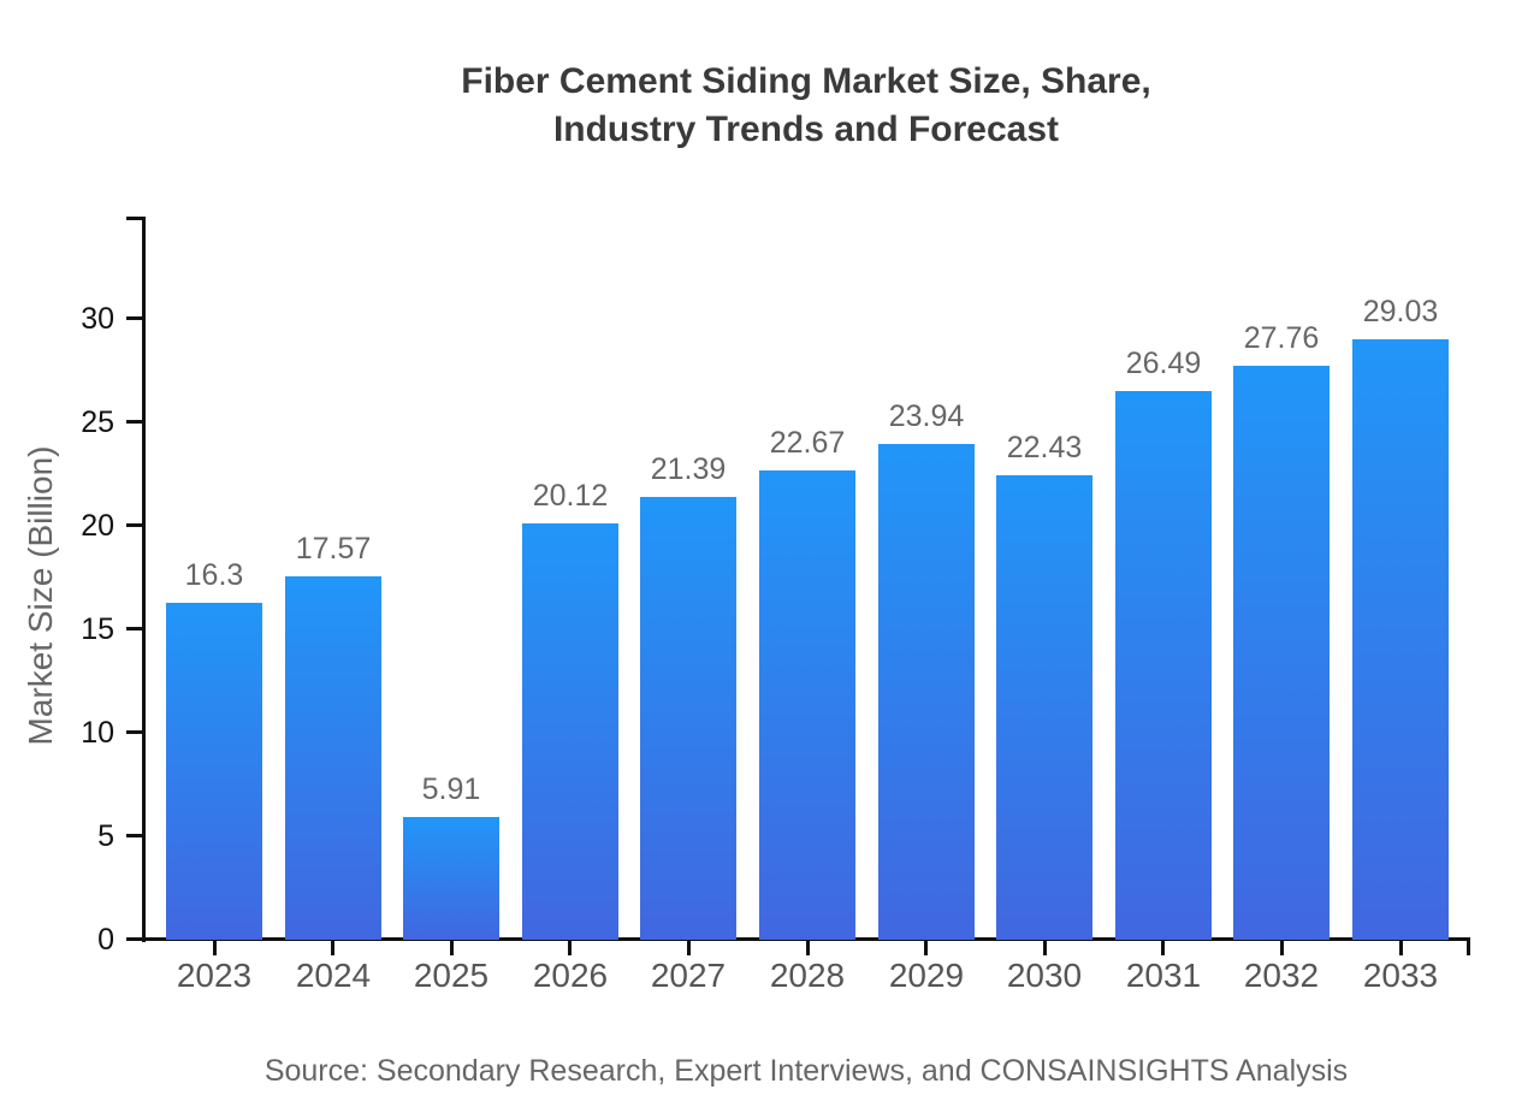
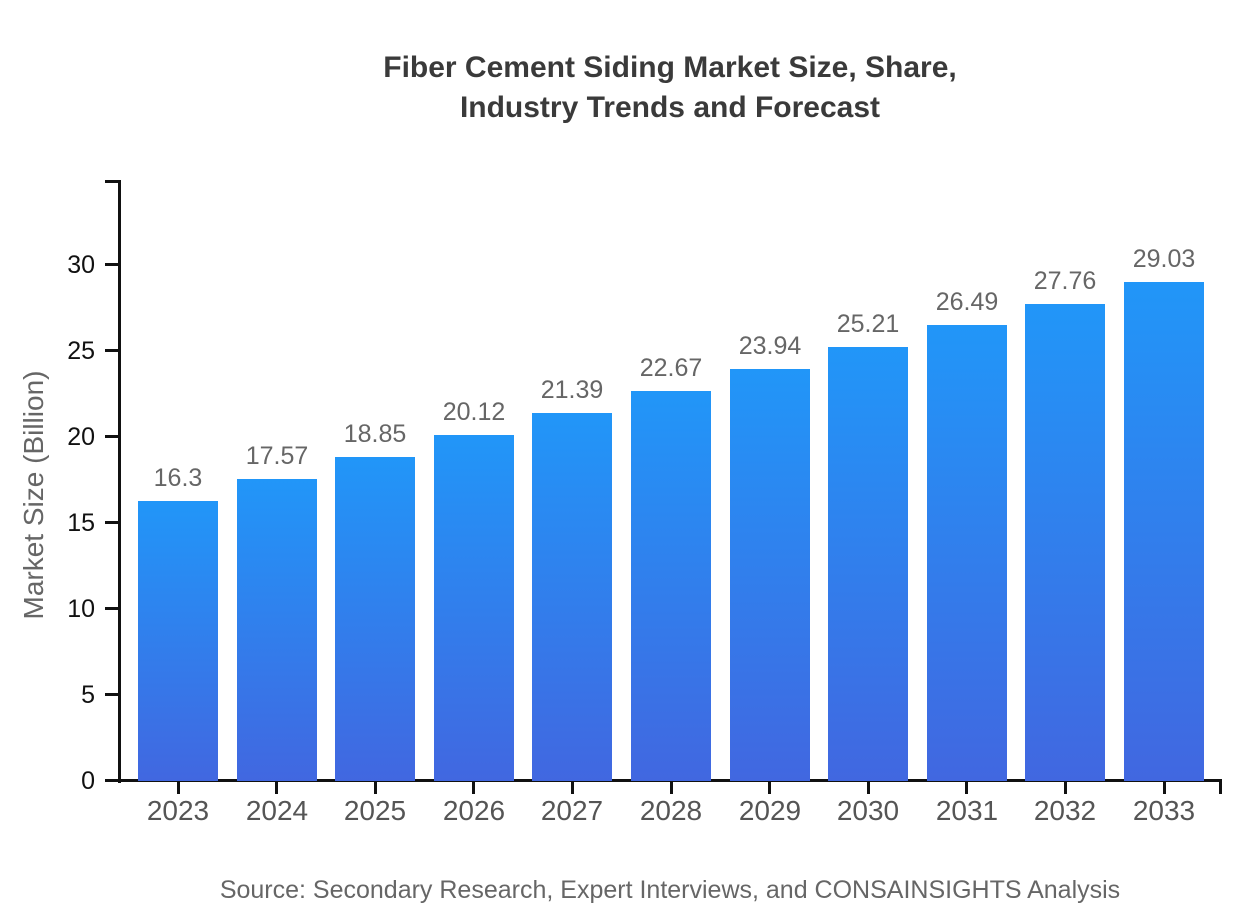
2025: 5.91 -> 18.85
2030: 22.43 -> 25.21
